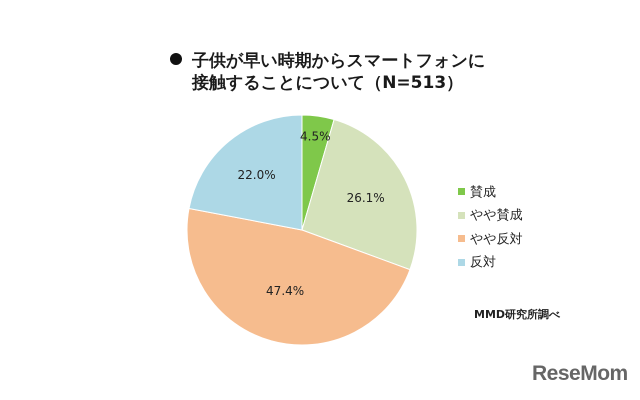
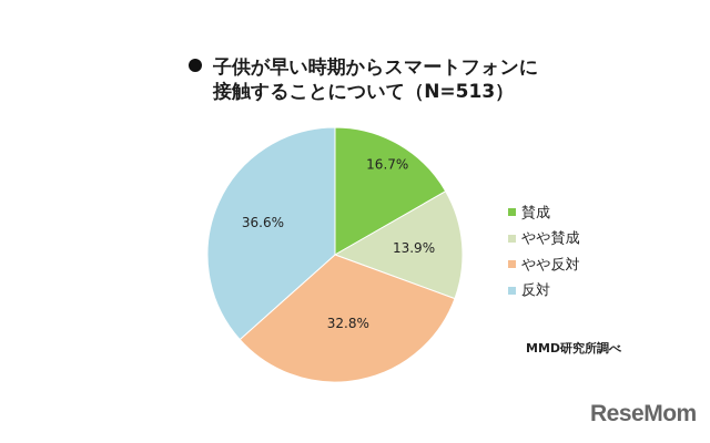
賛成: 4.5% -> 16.7%
やや賛成: 26.1% -> 13.9%
やや反対: 47.4% -> 32.8%
反対: 22.0% -> 36.6%
